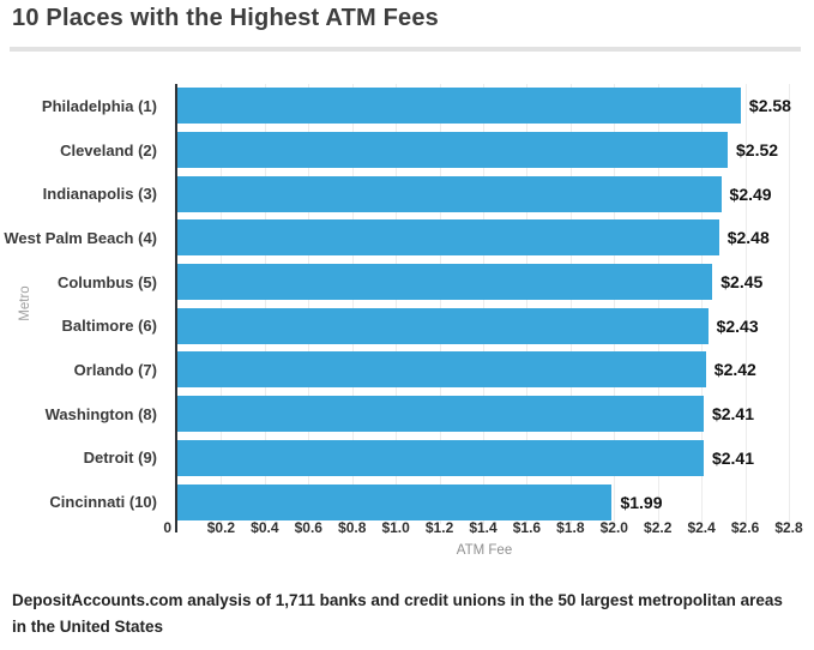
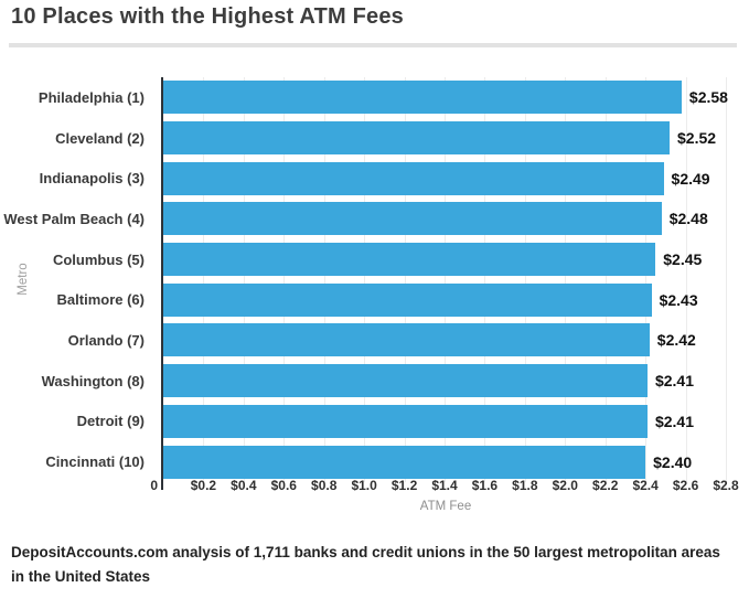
Cincinnati (10): $1.99 -> $2.40
